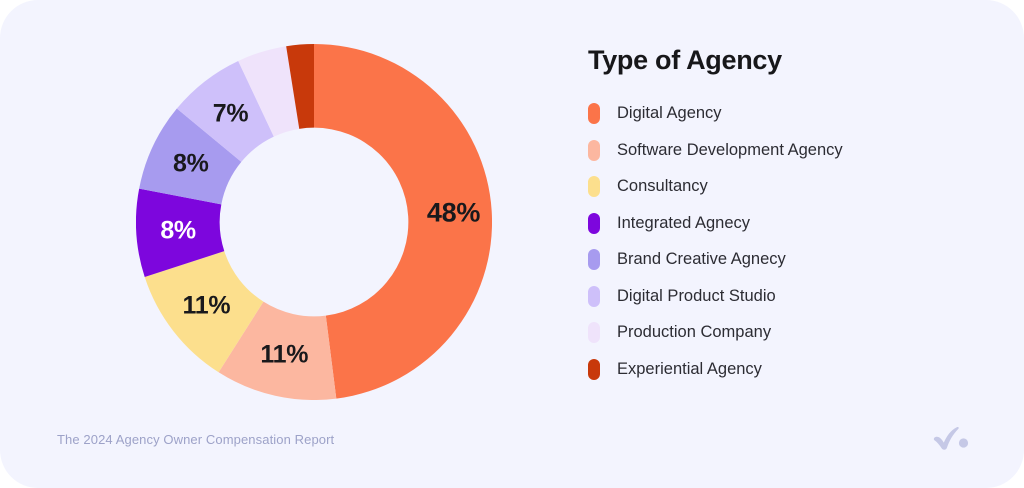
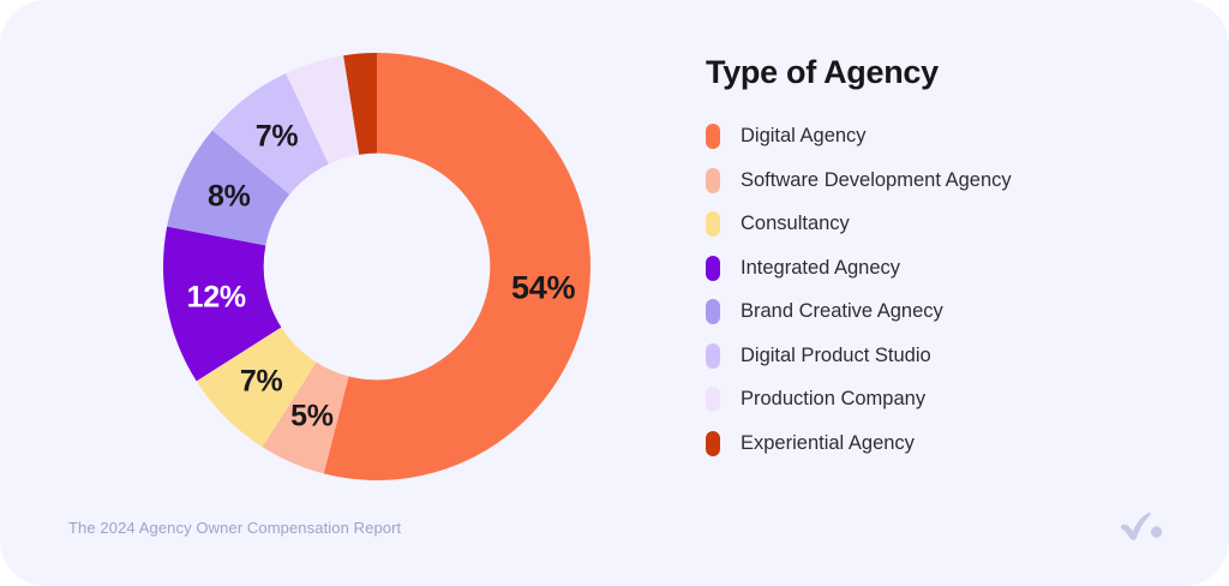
Digital Agency: 48% -> 54%
Software Development Agency: 11% -> 5%
Consultancy: 11% -> 7%
Integrated Agnecy: 8% -> 12%
